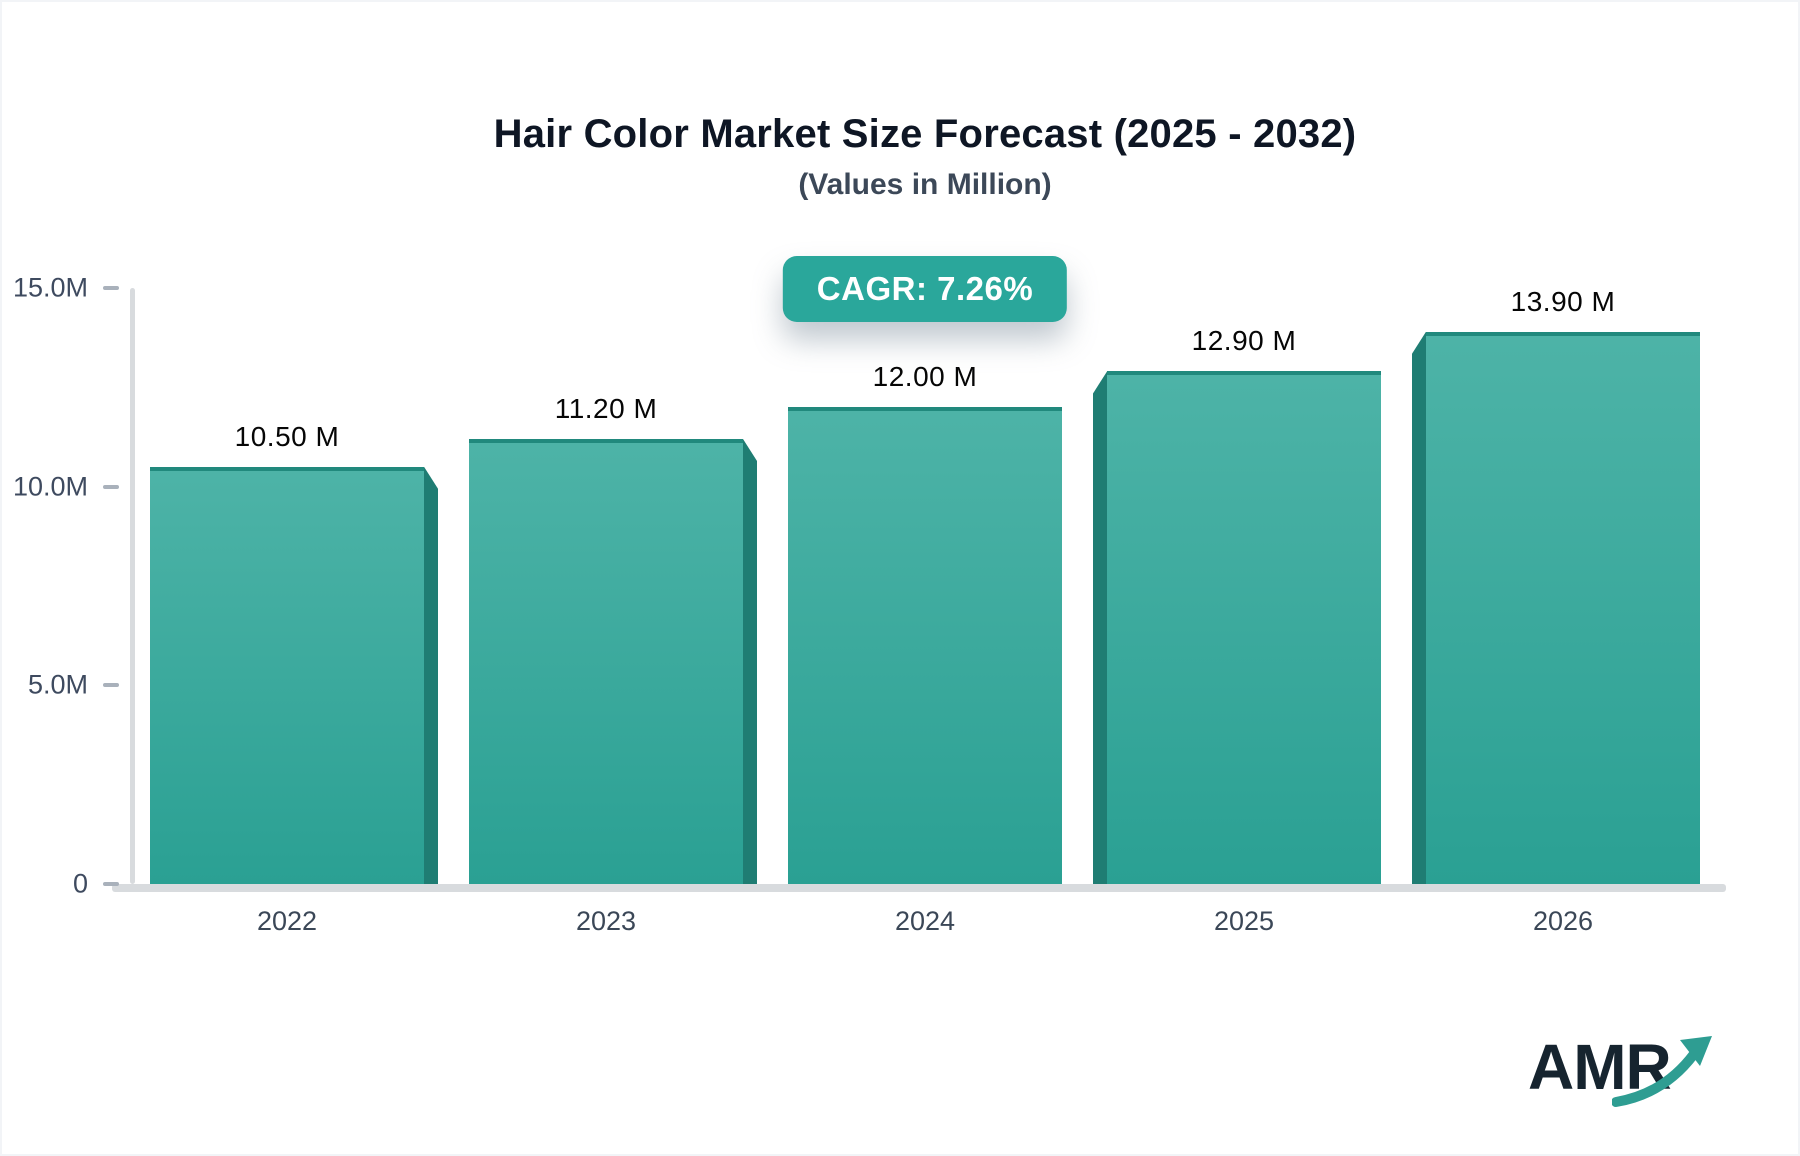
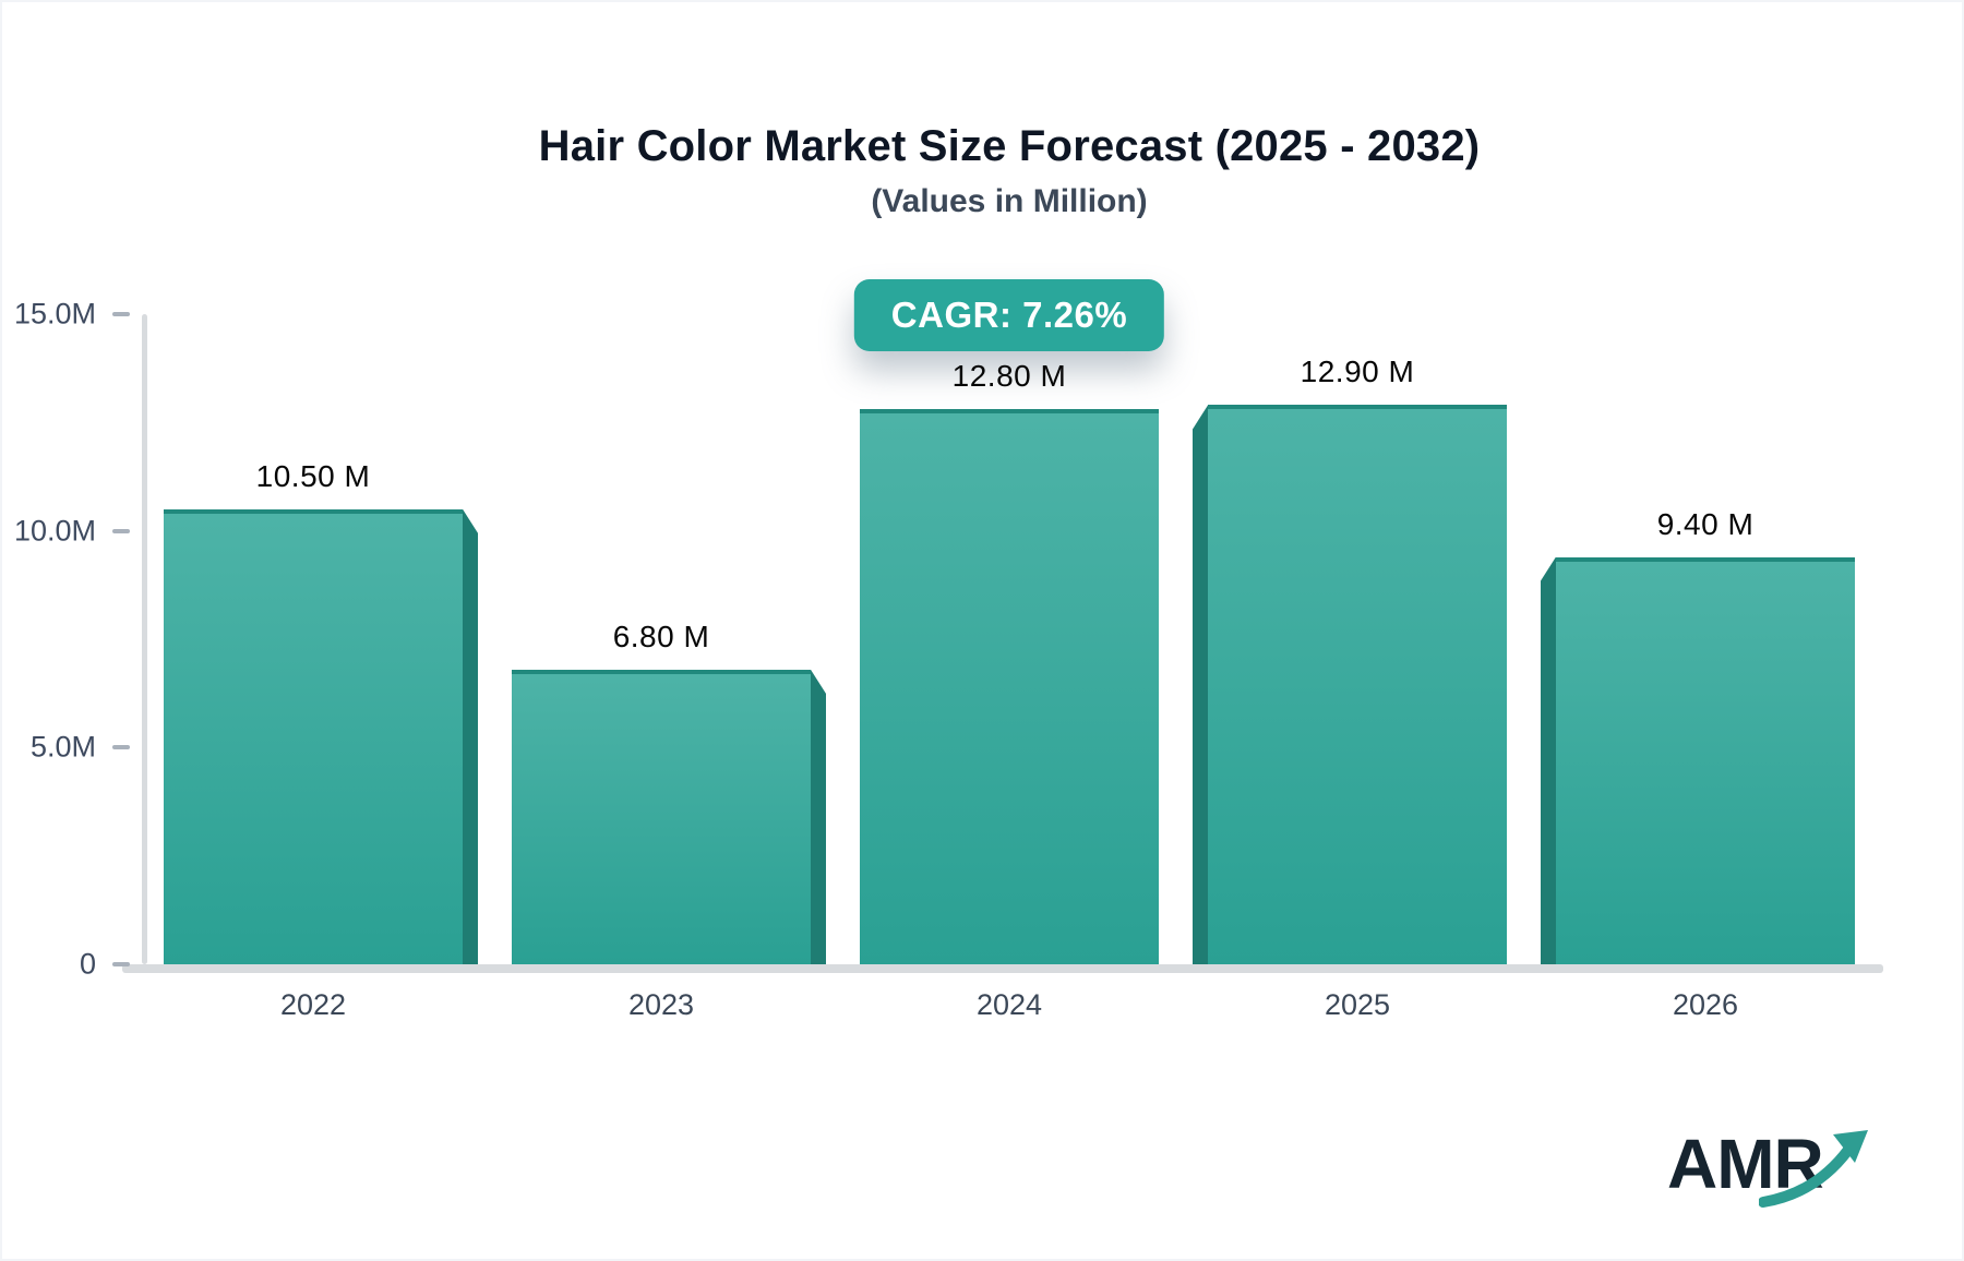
2023: 11.20 -> 6.80
2024: 12.00 -> 12.80
2026: 13.90 -> 9.40
